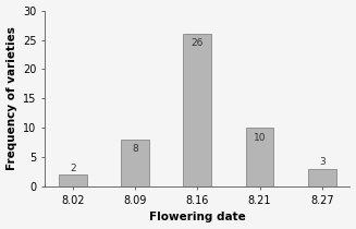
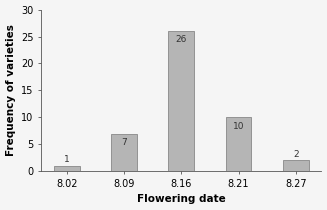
8.02: 2 -> 1
8.09: 8 -> 7
8.27: 3 -> 2
